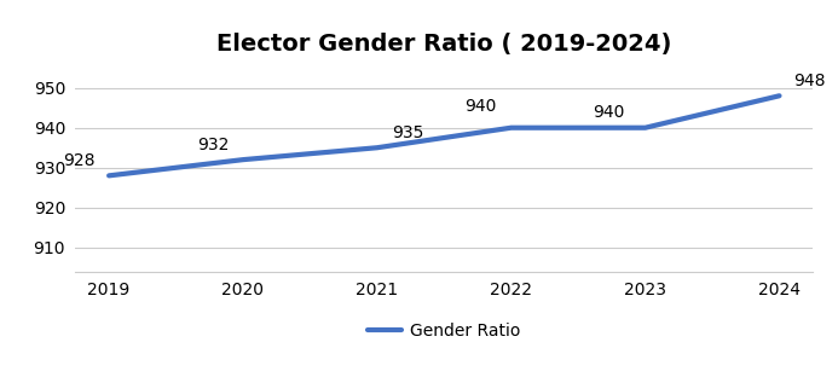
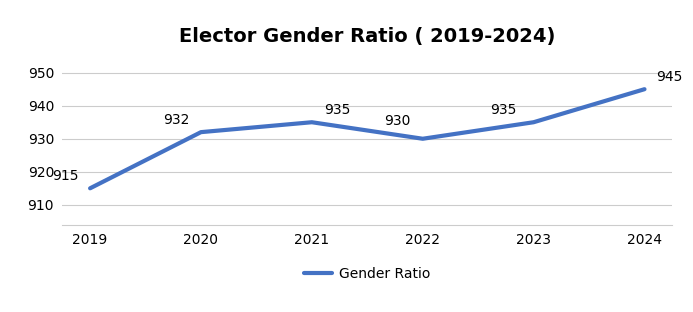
2019: 928 -> 915
2022: 940 -> 930
2023: 940 -> 935
2024: 948 -> 945
